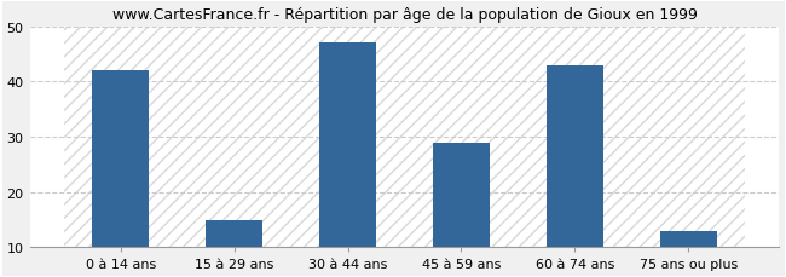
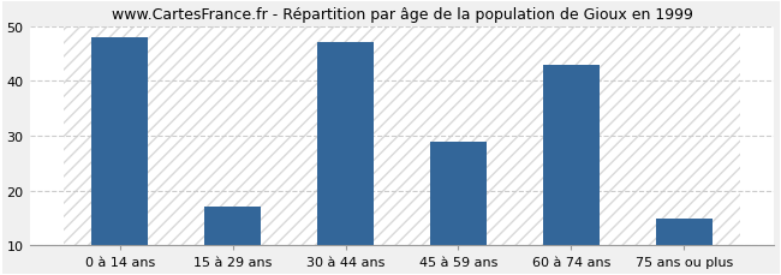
0 à 14 ans: 42 -> 48
15 à 29 ans: 15 -> 17
75 ans ou plus: 13 -> 15
